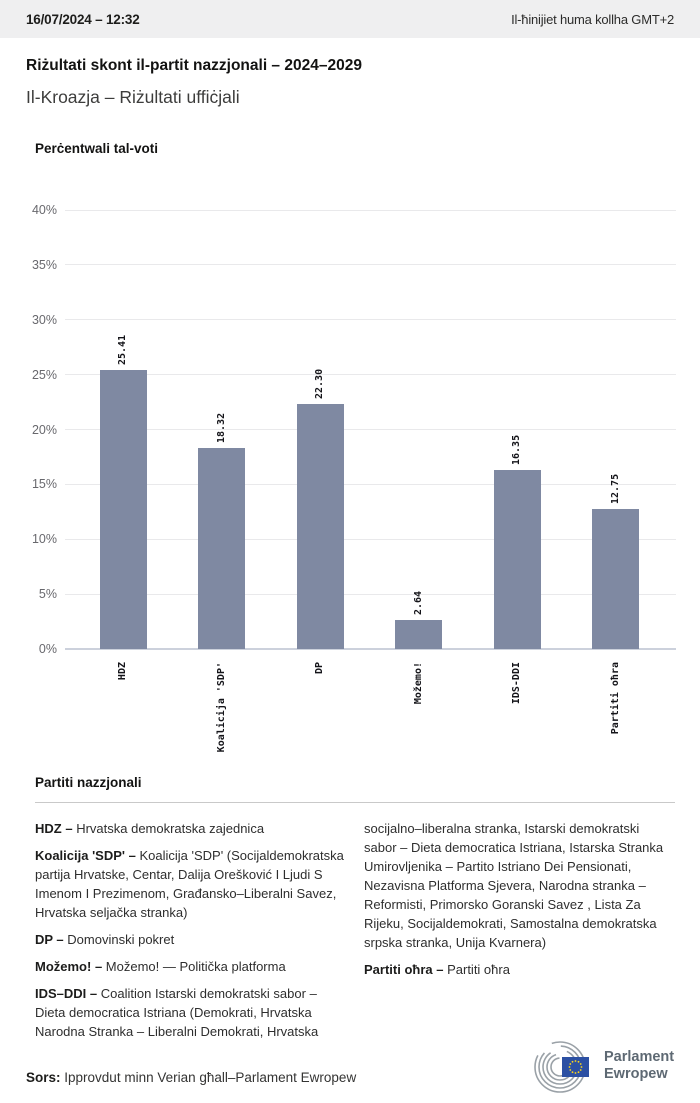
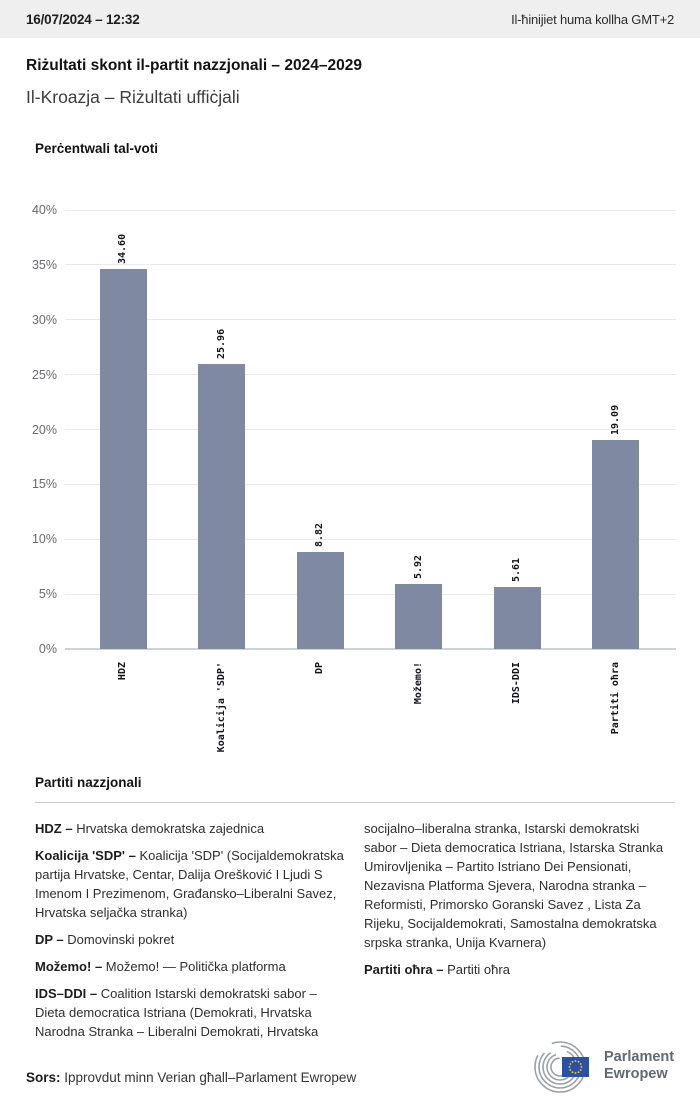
HDZ: 25.41 -> 34.60
Koalicija 'SDP': 18.32 -> 25.96
DP: 22.30 -> 8.82
Možemo!: 2.64 -> 5.92
IDS-DDI: 16.35 -> 5.61
Partiti oħra: 12.75 -> 19.09
